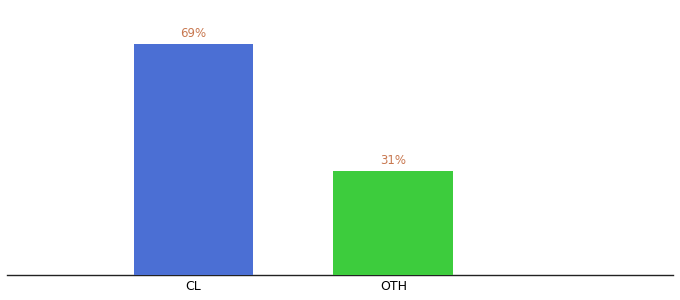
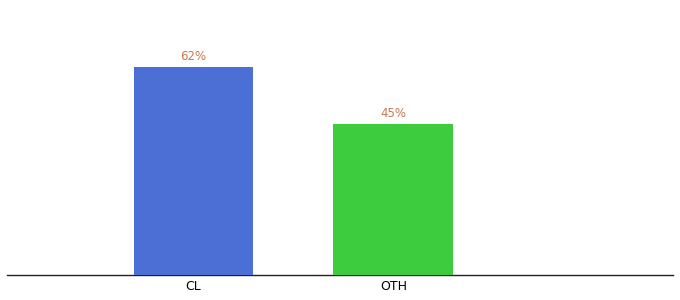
CL: 69% -> 62%
OTH: 31% -> 45%
